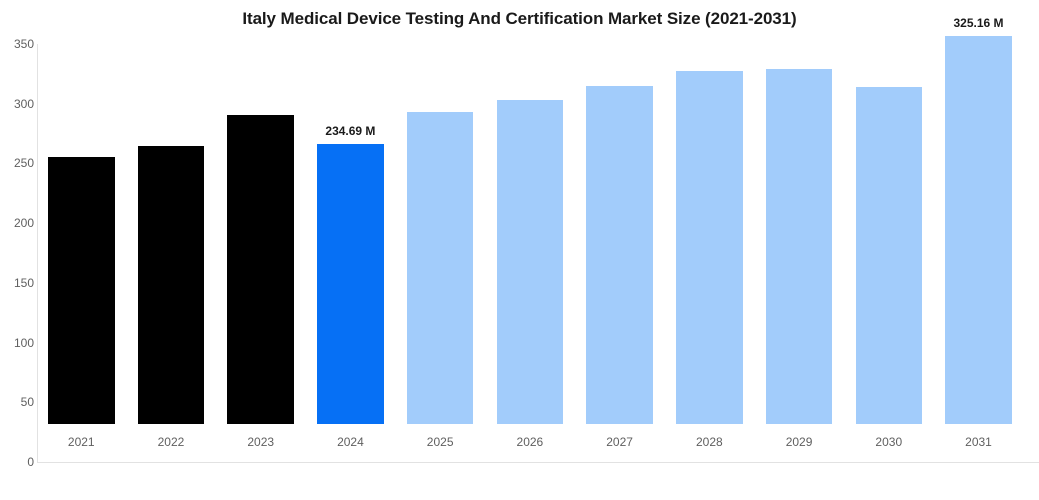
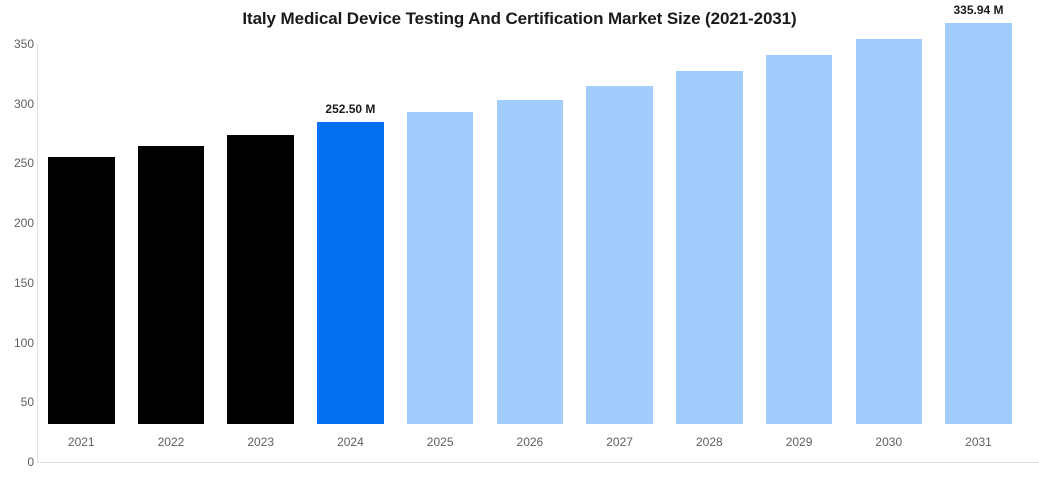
2023: 259 -> 242
2024: 234.69 -> 252.50
2029: 297 -> 309
2030: 282 -> 322
2031: 325.16 -> 335.94
